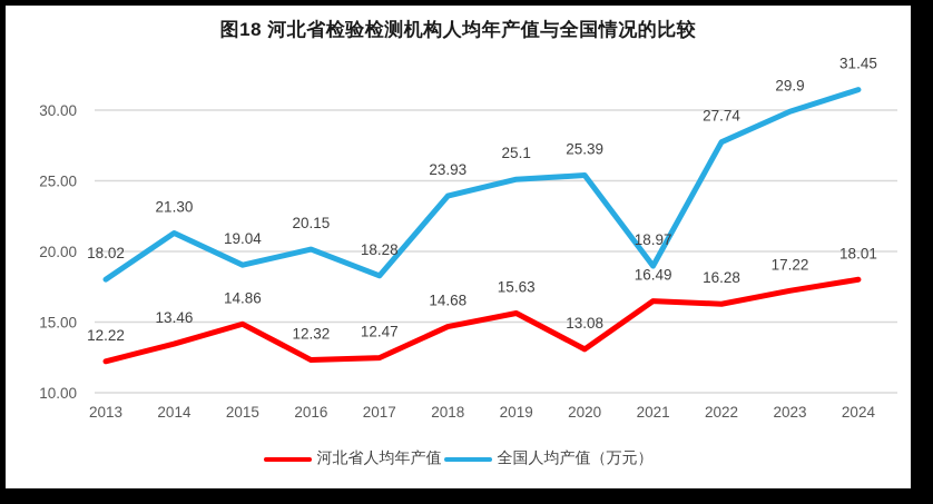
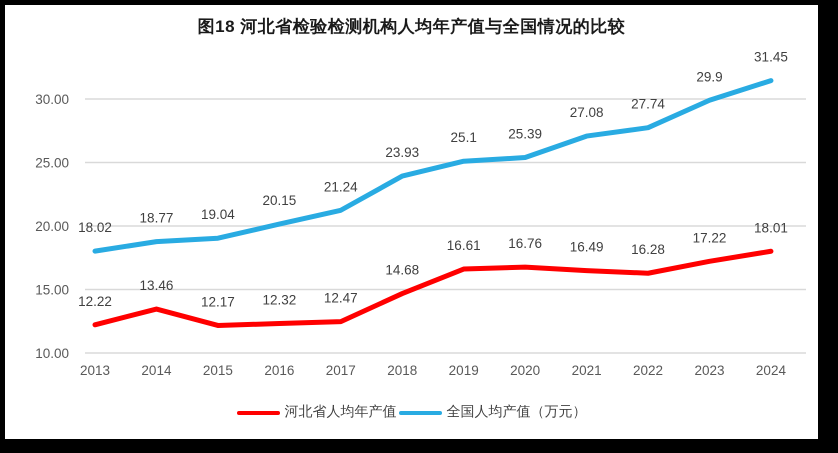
全国人均产值（万元）/2014: 21.30 -> 18.77
河北省人均年产值/2015: 14.86 -> 12.17
全国人均产值（万元）/2017: 18.28 -> 21.24
河北省人均年产值/2019: 15.63 -> 16.61
河北省人均年产值/2020: 13.08 -> 16.76
全国人均产值（万元）/2021: 18.97 -> 27.08
